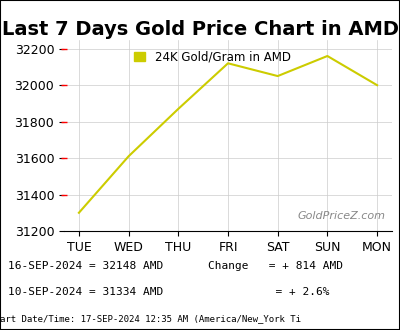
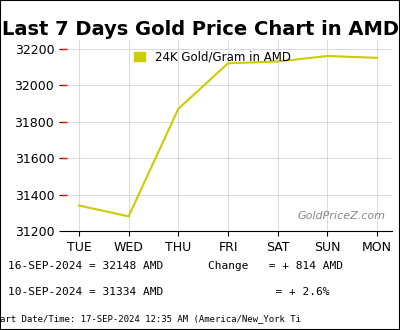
TUE: 31300 -> 31340
WED: 31610 -> 31280
SAT: 32050 -> 32130
MON: 32000 -> 32150
